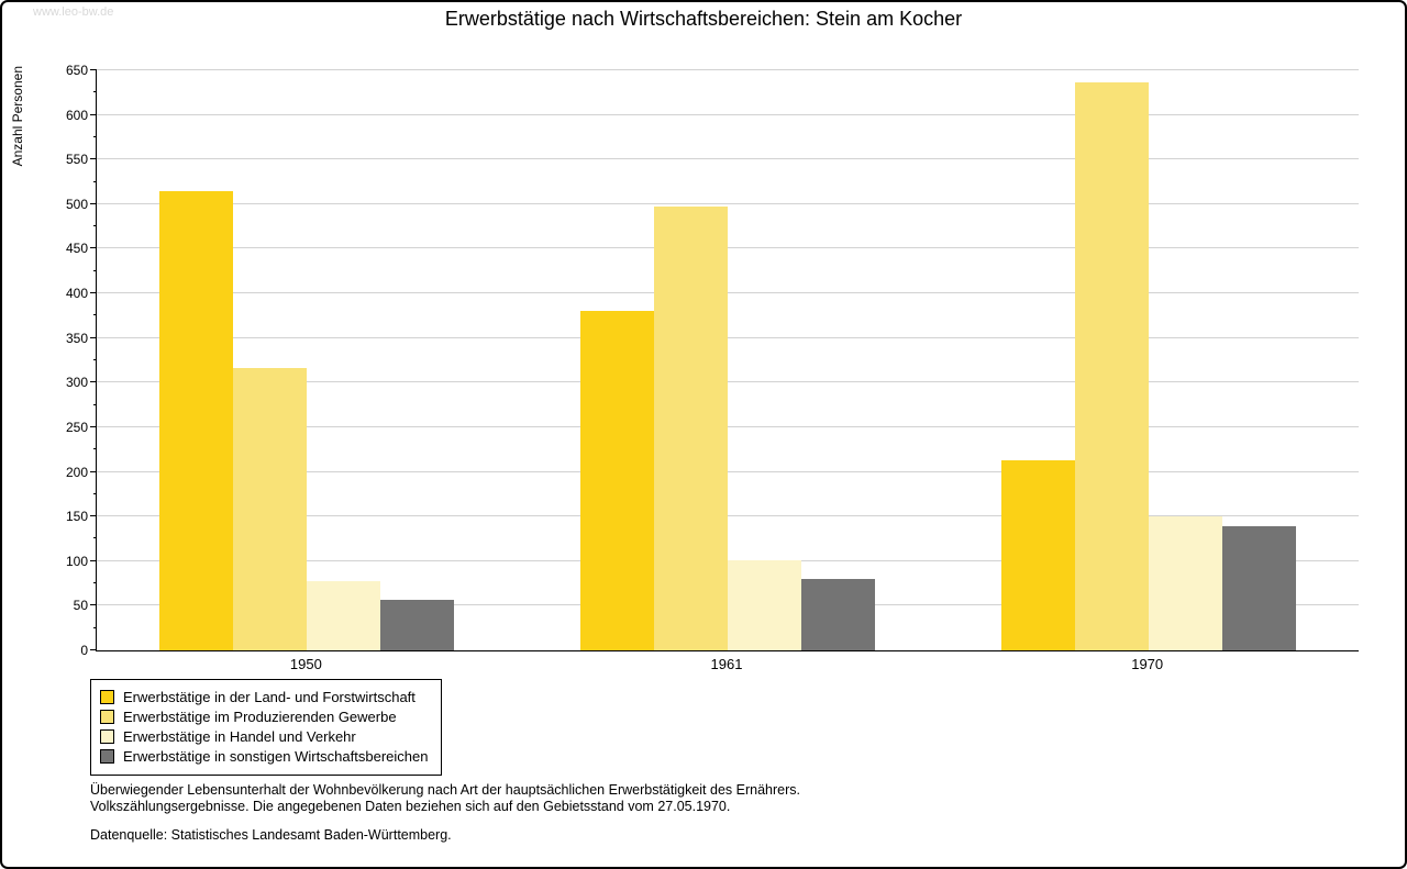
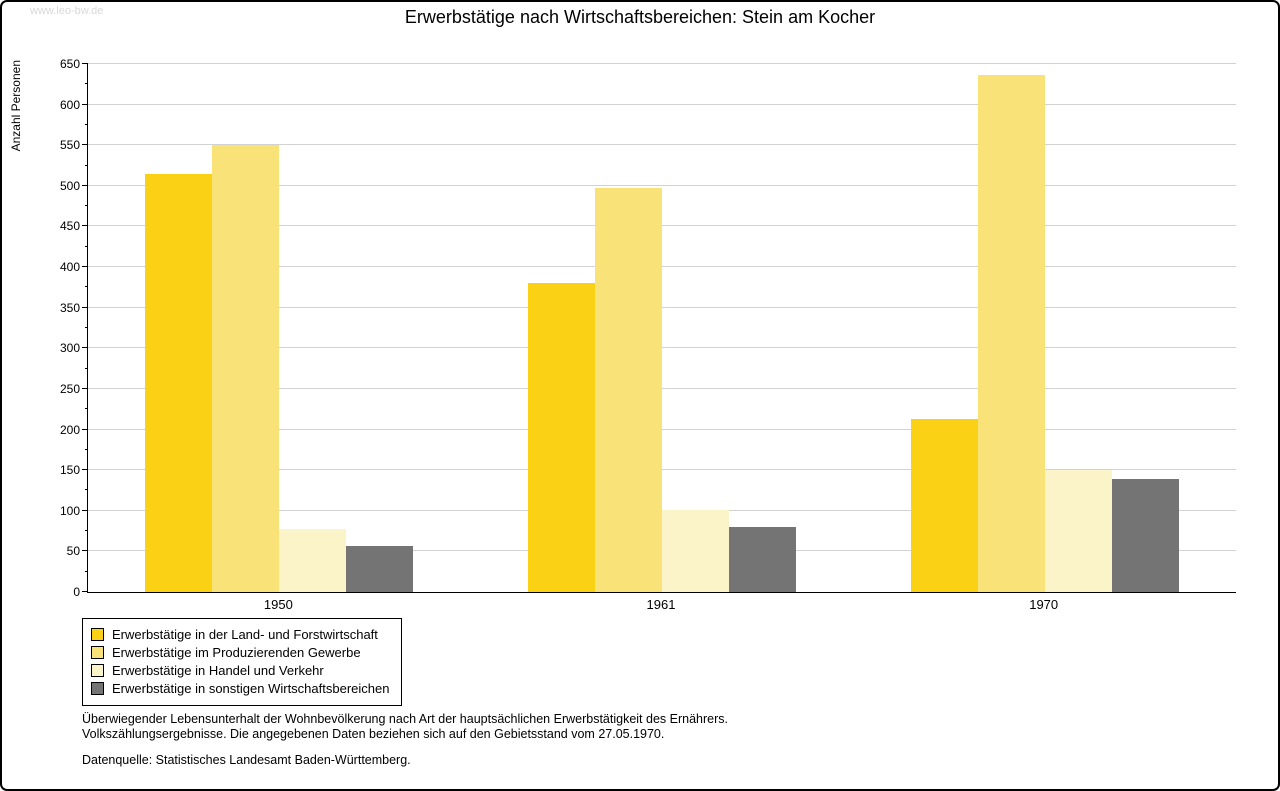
Erwerbstätige im Produzierenden Gewerbe/1950: 320 -> 550
